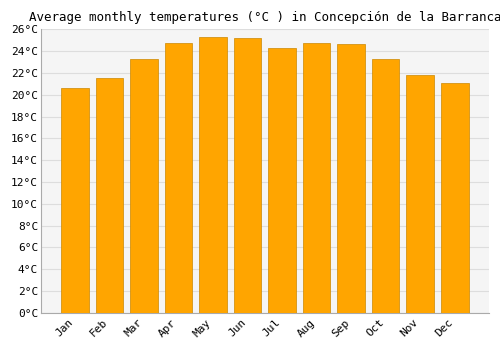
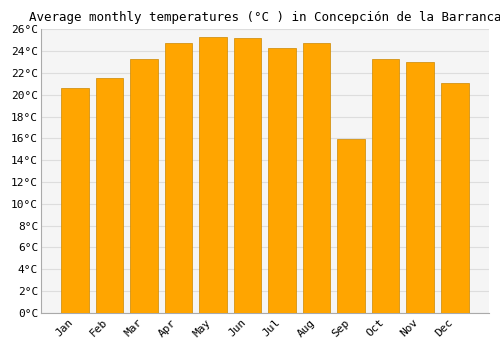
Sep: 24.7°C -> 15.9°C
Nov: 21.8°C -> 23.0°C
